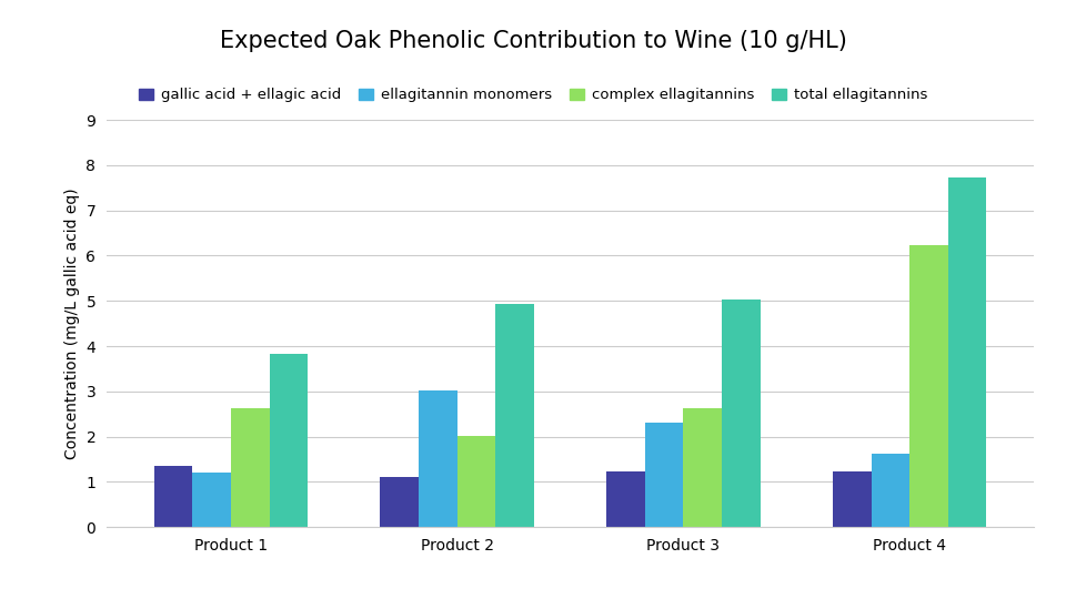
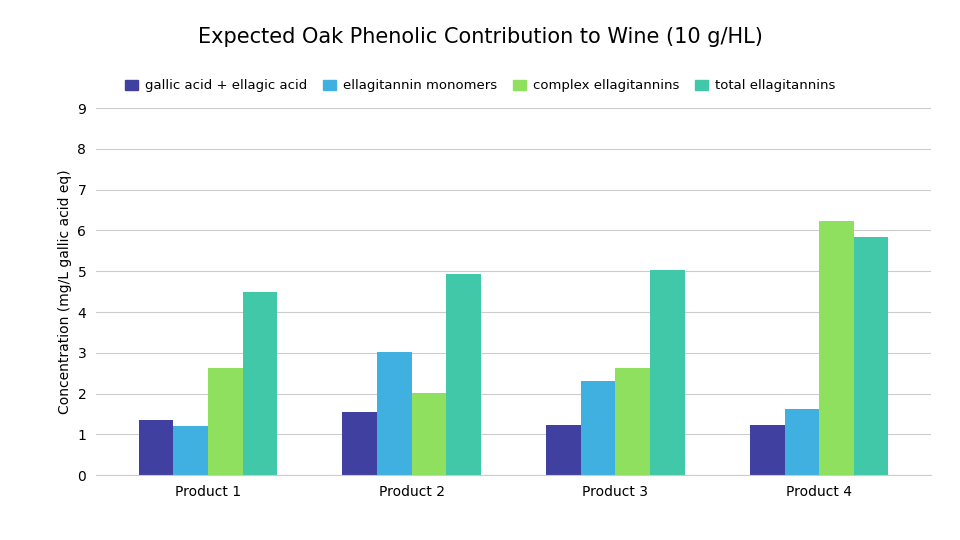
total ellagitannins/Product 1: 3.82 -> 4.50
gallic acid + ellagic acid/Product 2: 1.10 -> 1.55
total ellagitannins/Product 4: 7.72 -> 5.85
